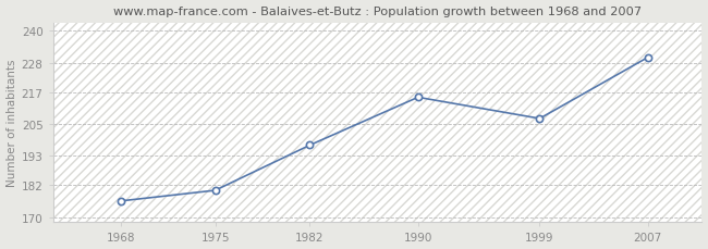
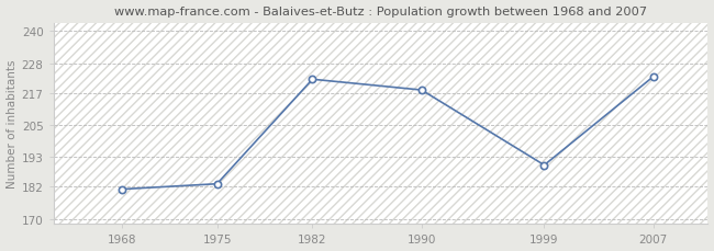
1968: 176 -> 181
1975: 180 -> 183
1982: 197 -> 222
1990: 215 -> 218
1999: 207 -> 190
2007: 230 -> 223
